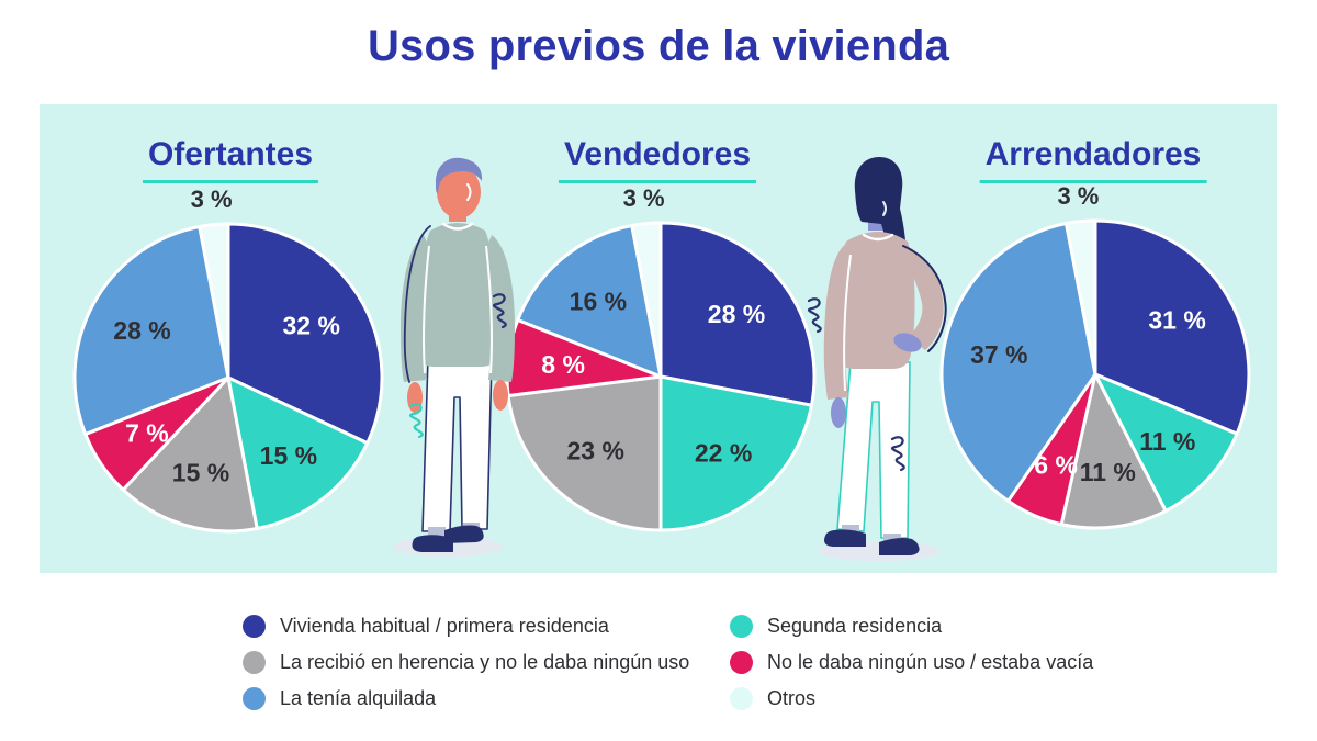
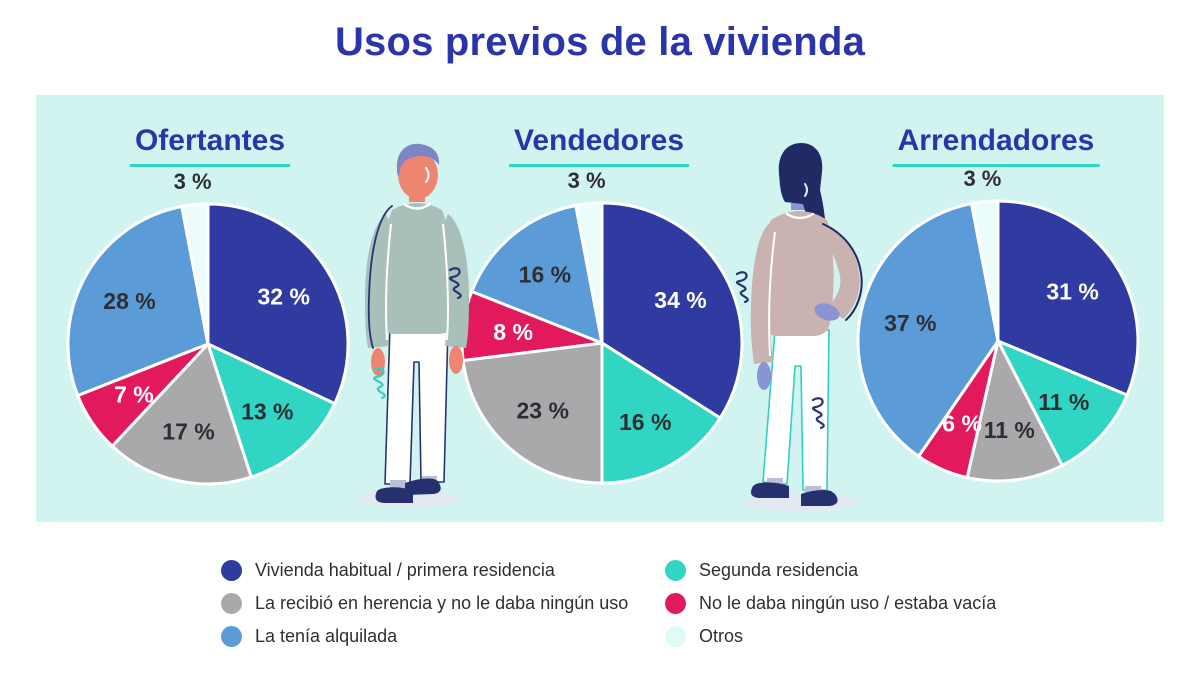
Ofertantes/Segunda residencia: 15 -> 13
Ofertantes/La recibió en herencia y no le daba ningún uso: 15 -> 17
Vendedores/Vivienda habitual / primera residencia: 28 -> 34
Vendedores/Segunda residencia: 22 -> 16
